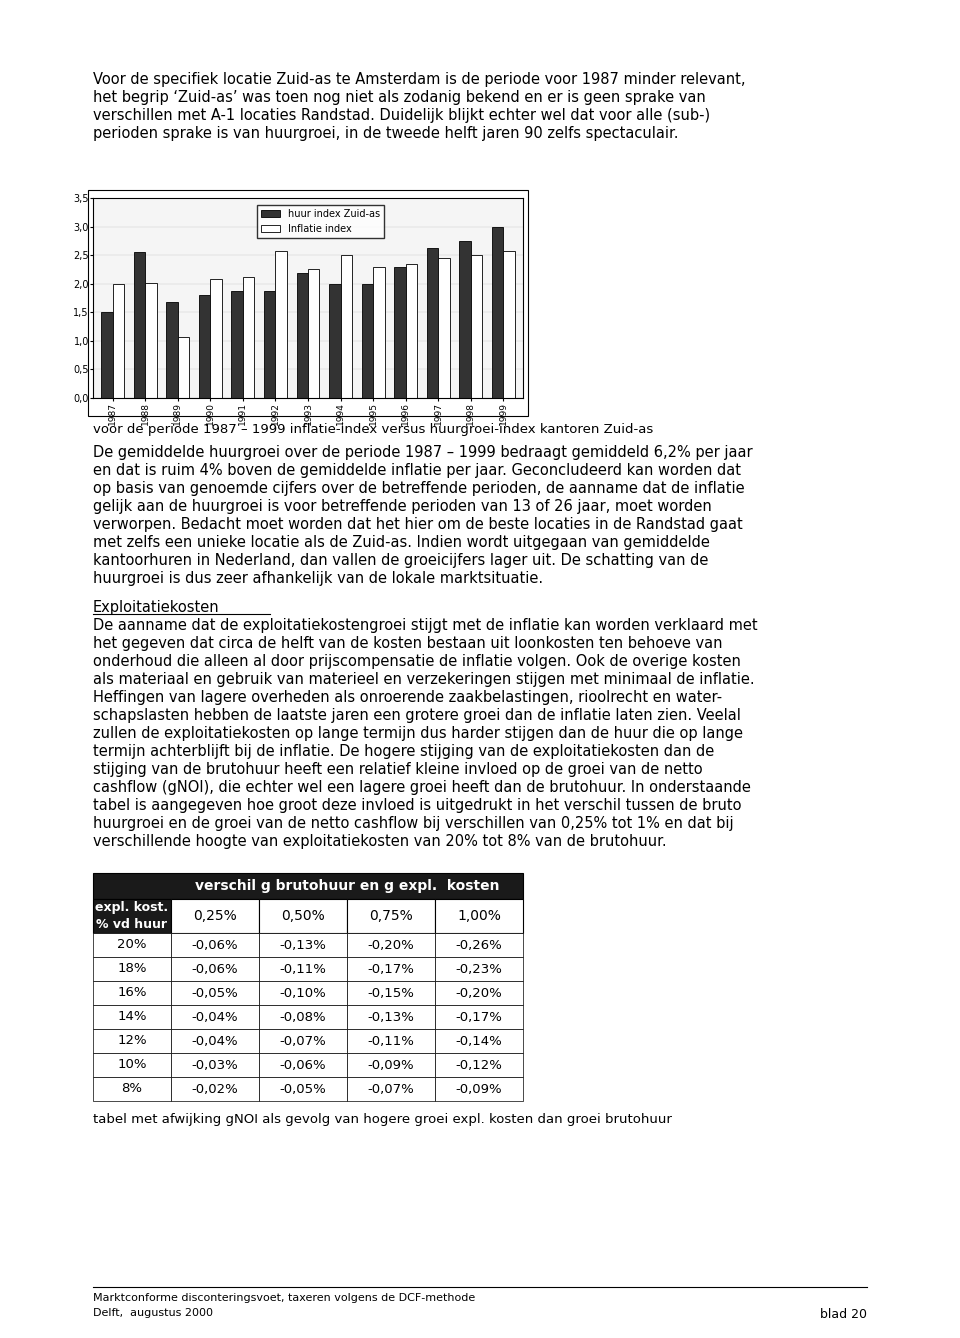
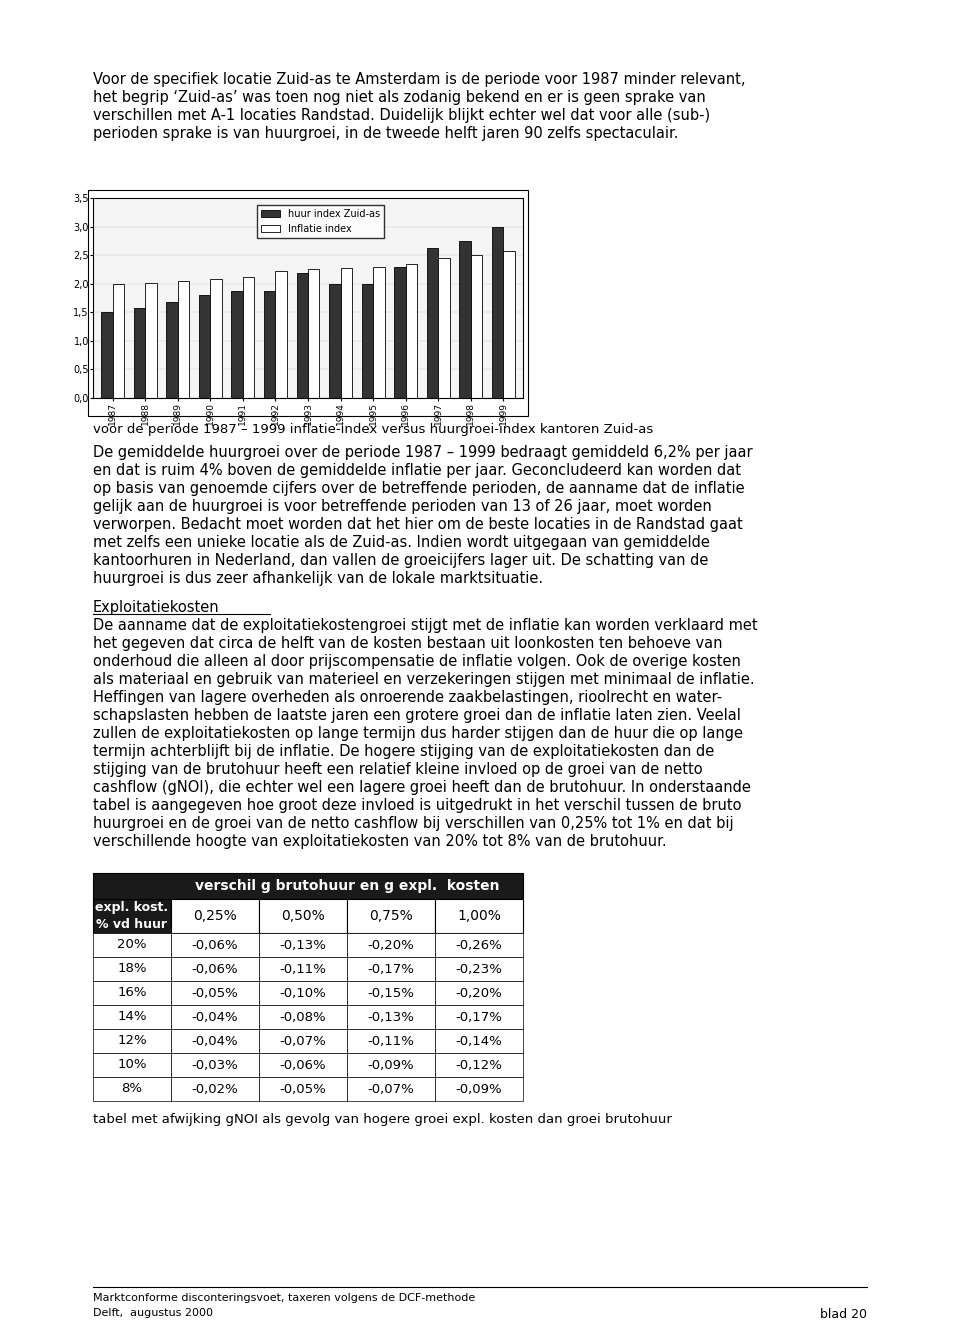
huur index Zuid-as/1988: 2,56 -> 1,57
Inflatie index/1989: 1,06 -> 2,05
Inflatie index/1992: 2,58 -> 2,22
Inflatie index/1994: 2,50 -> 2,28
